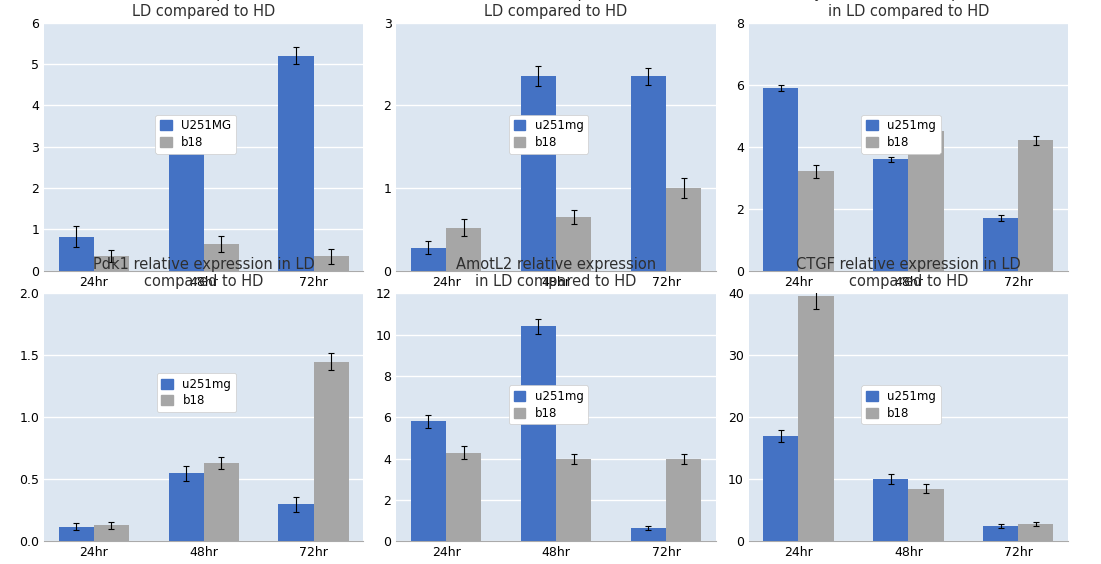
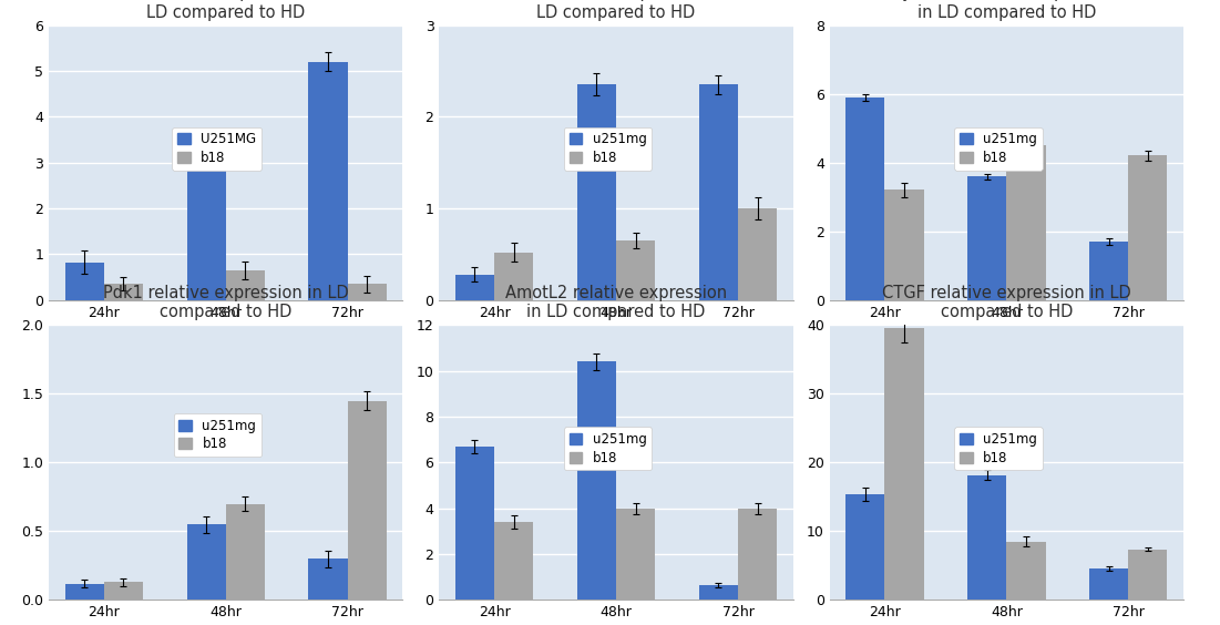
Pdk1 relative expression in LD compared to HD/b18/48hr: 0.63 -> 0.70
AmotL2 relative expression in LD compared to HD/u251mg/24hr: 5.80 -> 6.70
AmotL2 relative expression in LD compared to HD/b18/24hr: 4.3 -> 3.4
CTGF relative expression in LD compared to HD/u251mg/24hr: 17.0 -> 15.4
CTGF relative expression in LD compared to HD/u251mg/48hr: 10.0 -> 18.2
CTGF relative expression in LD compared to HD/u251mg/72hr: 2.5 -> 4.6
CTGF relative expression in LD compared to HD/b18/72hr: 2.8 -> 7.4
